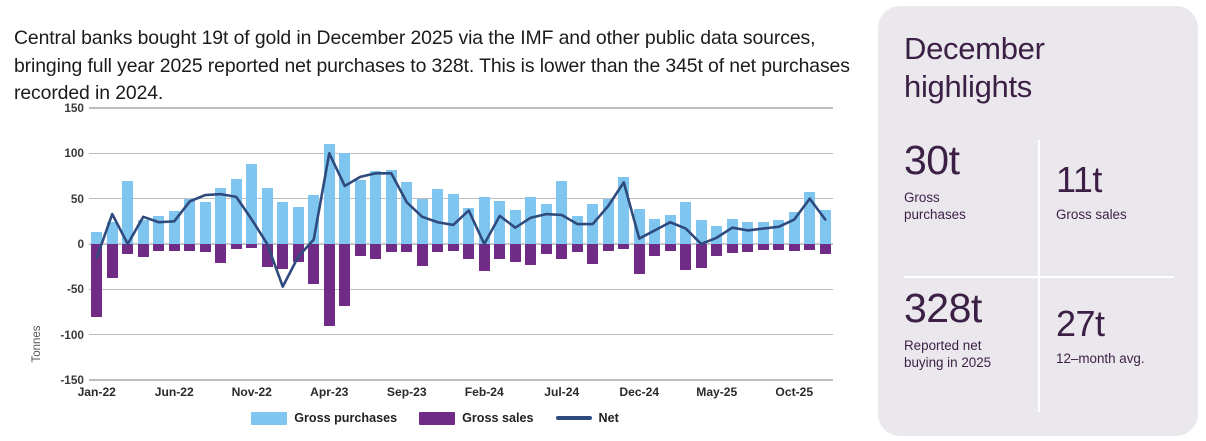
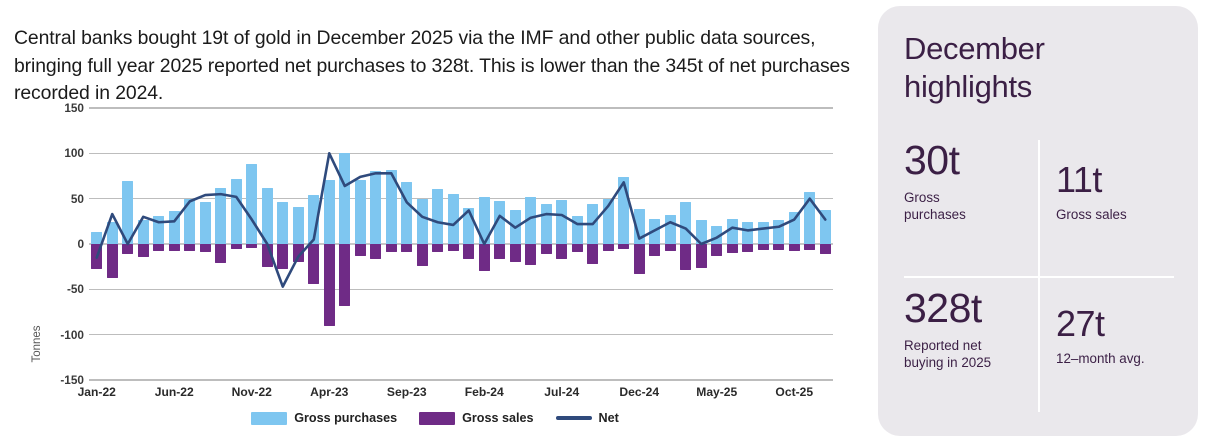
Gross sales/Jan-22: -80 -> -30
Gross purchases/Apr-23: 110 -> 70
Gross purchases/Jul-24: 70 -> 50
